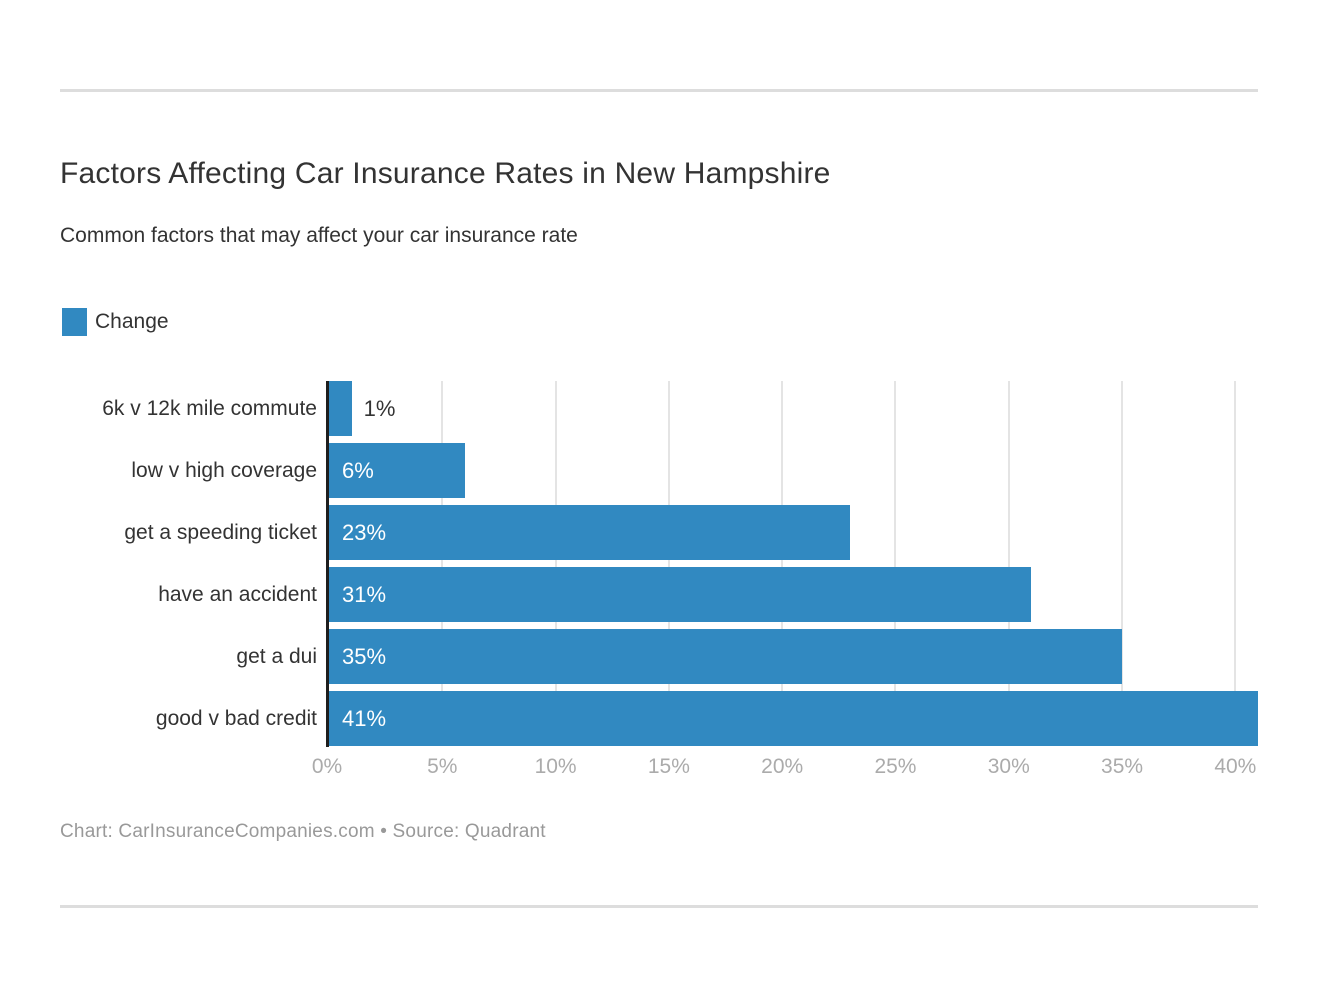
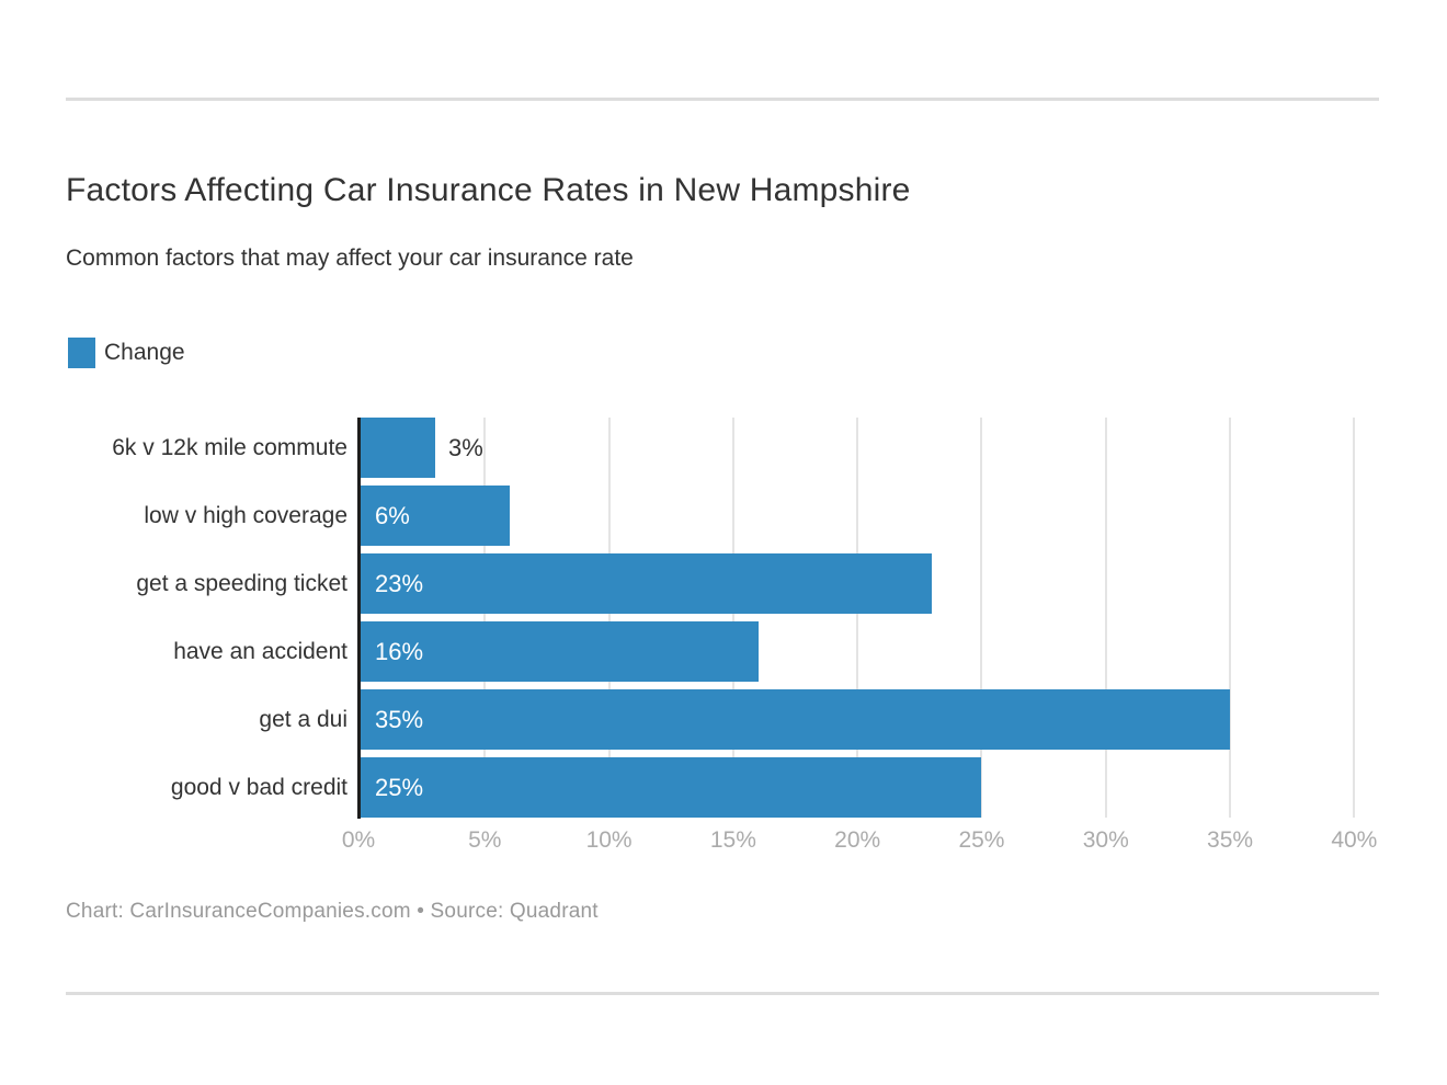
6k v 12k mile commute: 1% -> 3%
have an accident: 31% -> 16%
good v bad credit: 41% -> 25%
